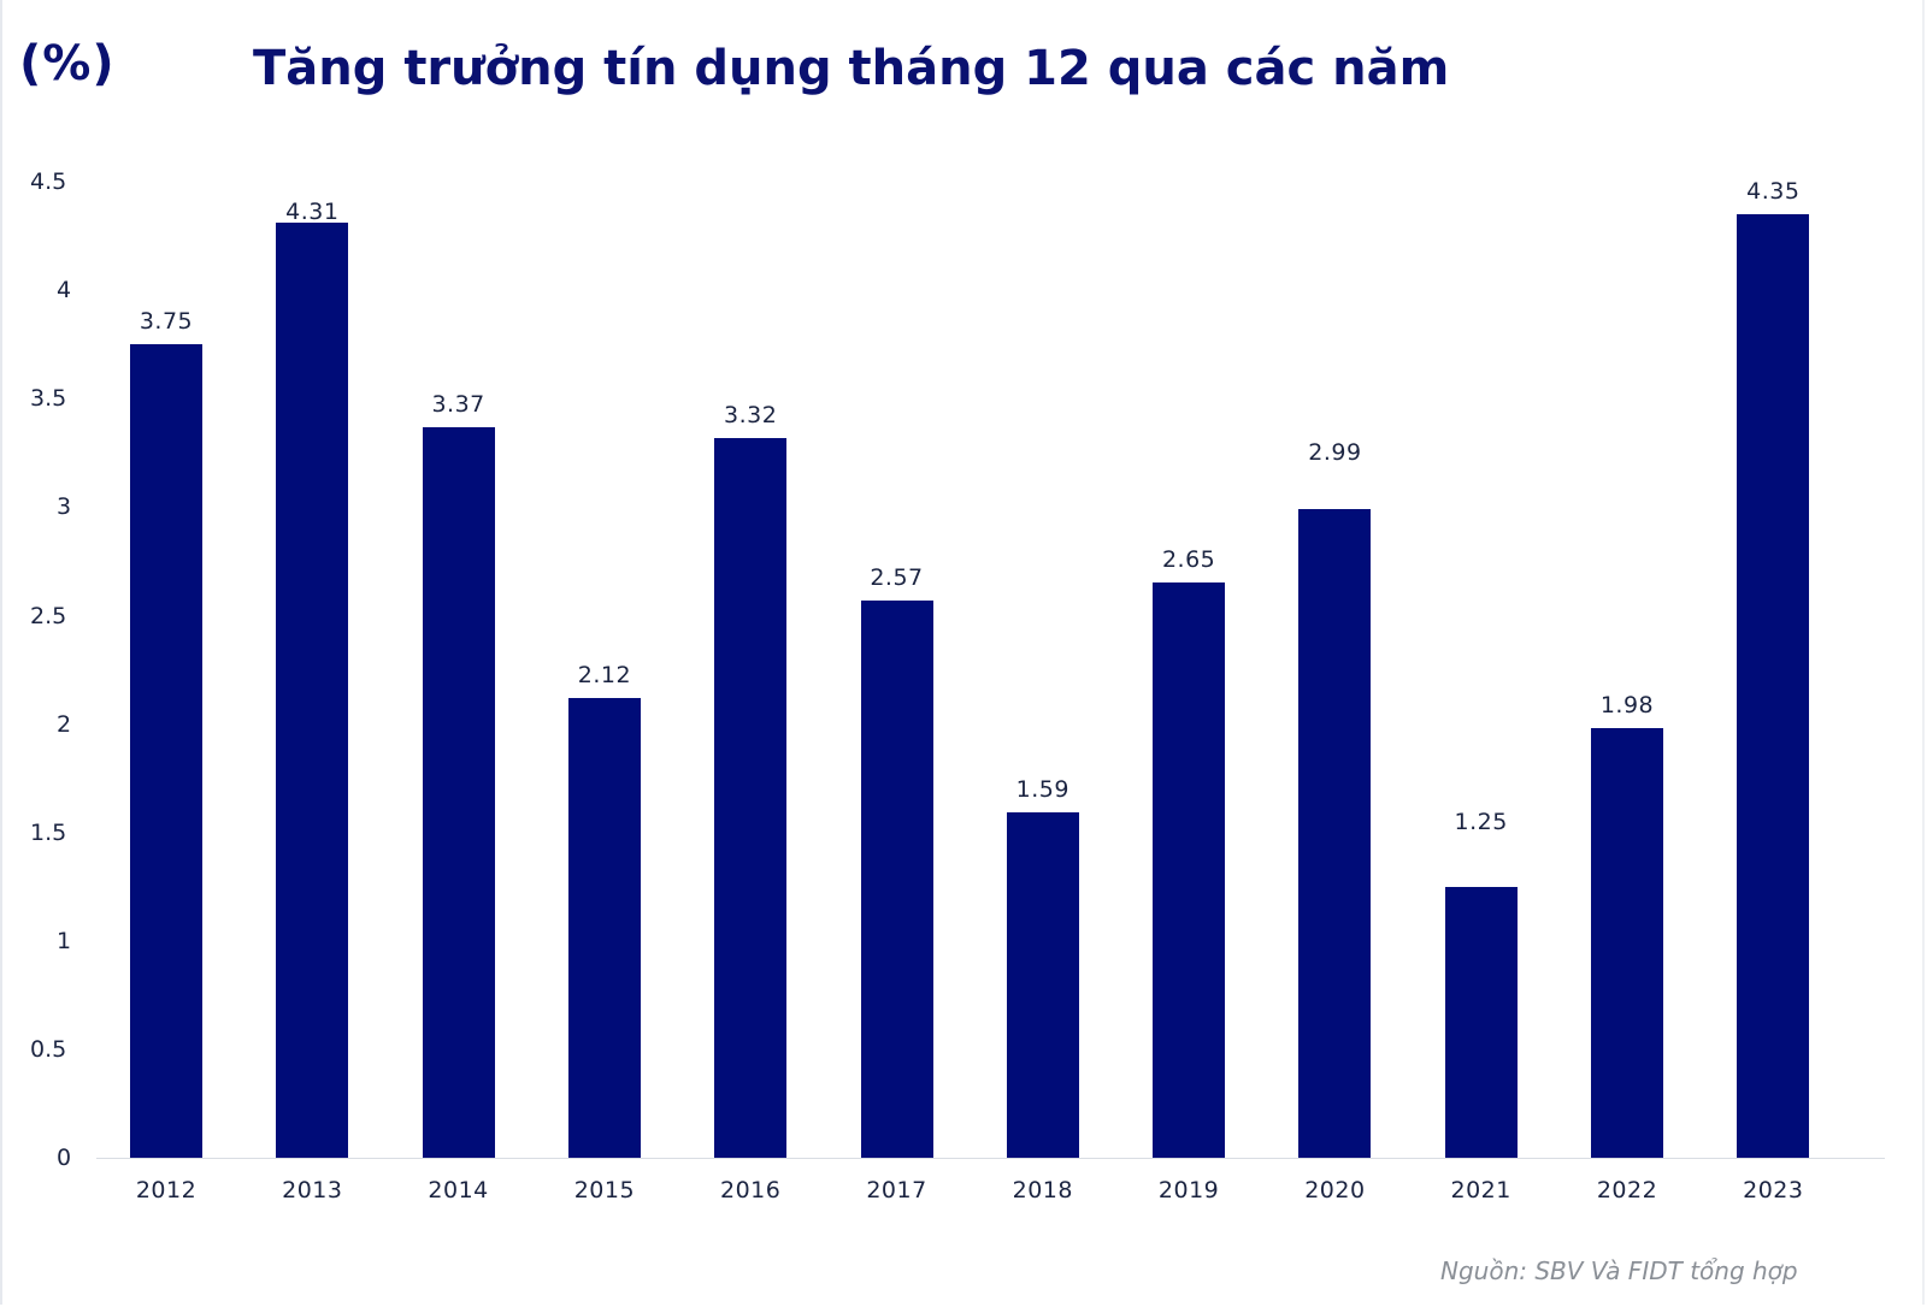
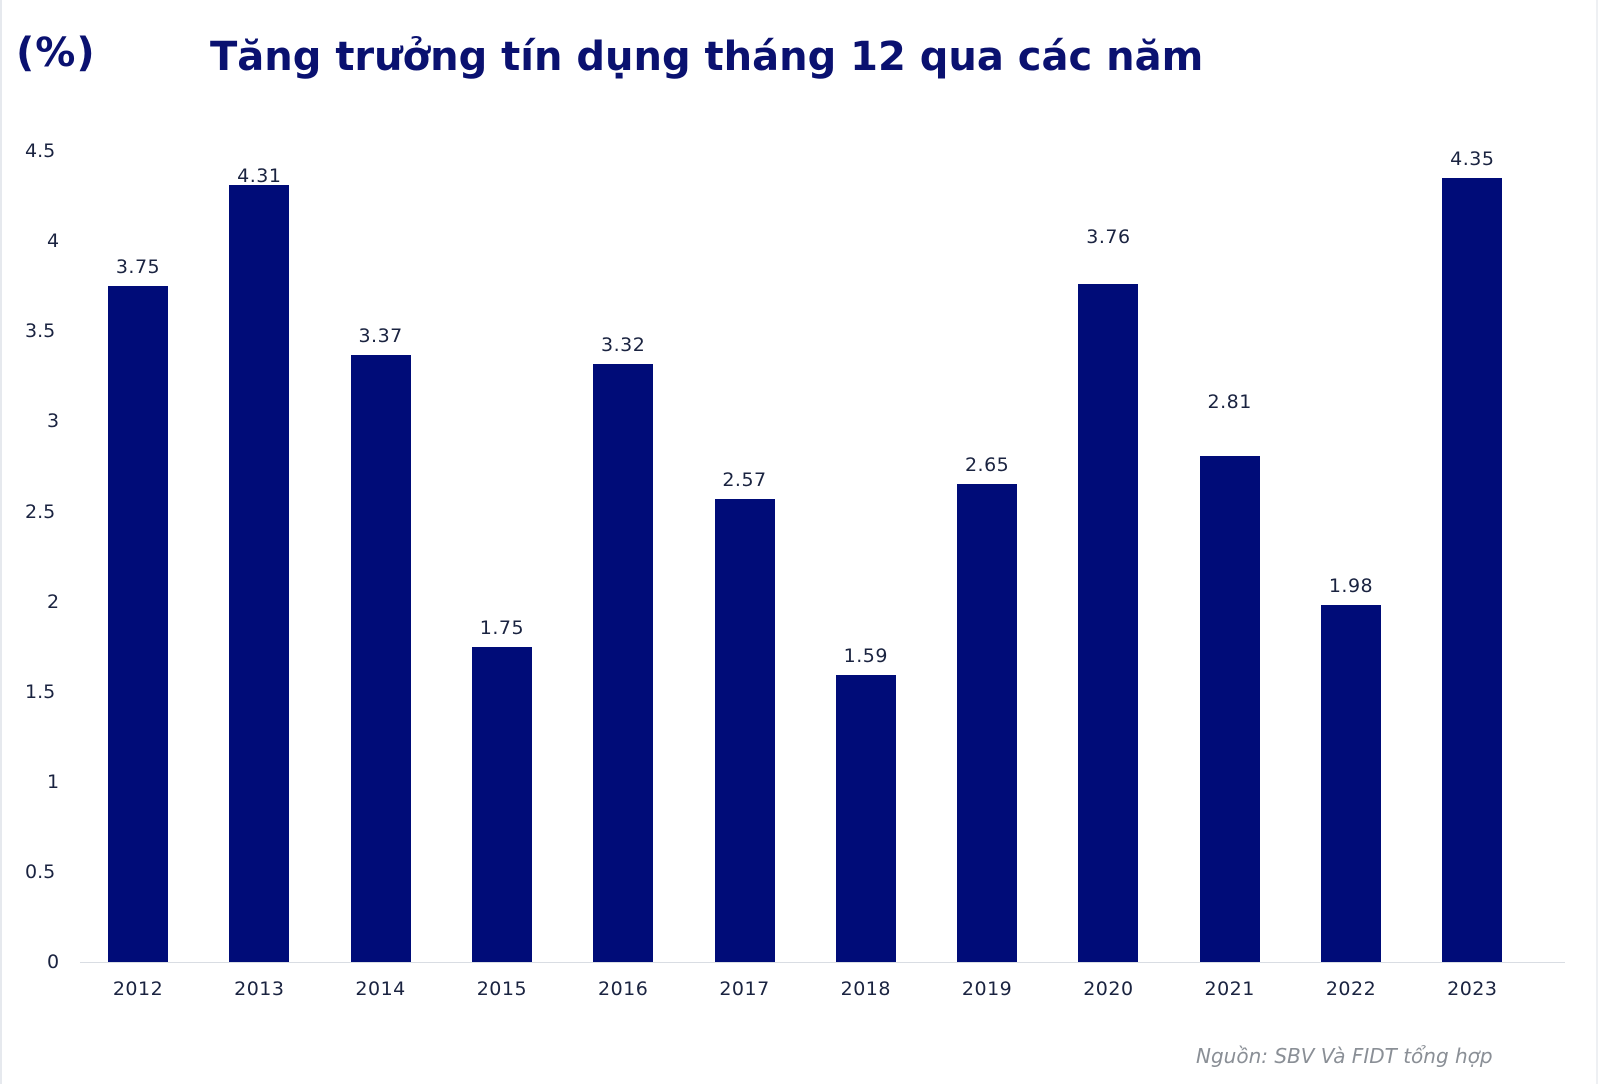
2015: 2.12 -> 1.75
2020: 2.99 -> 3.76
2021: 1.25 -> 2.81
